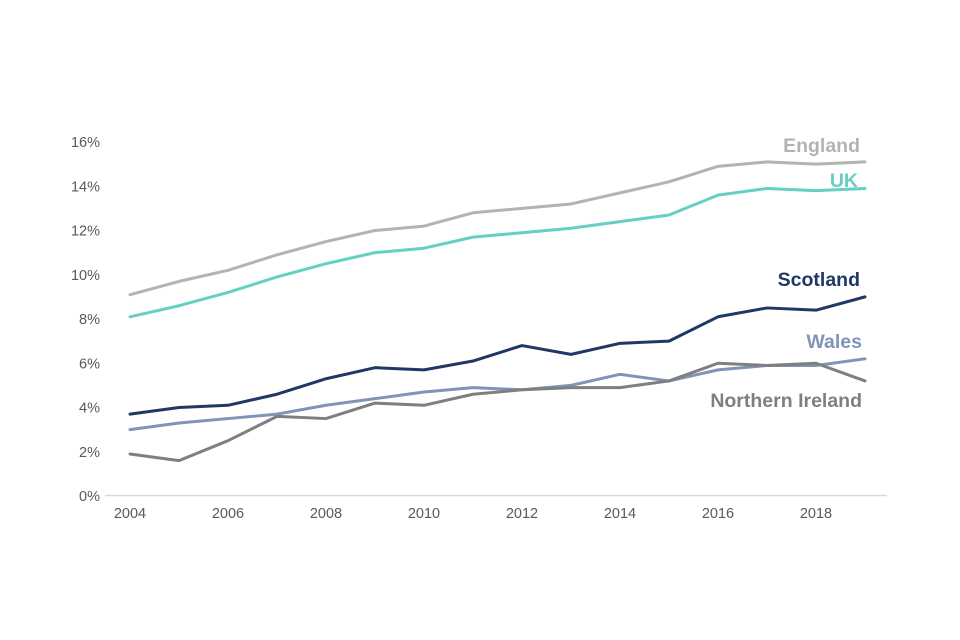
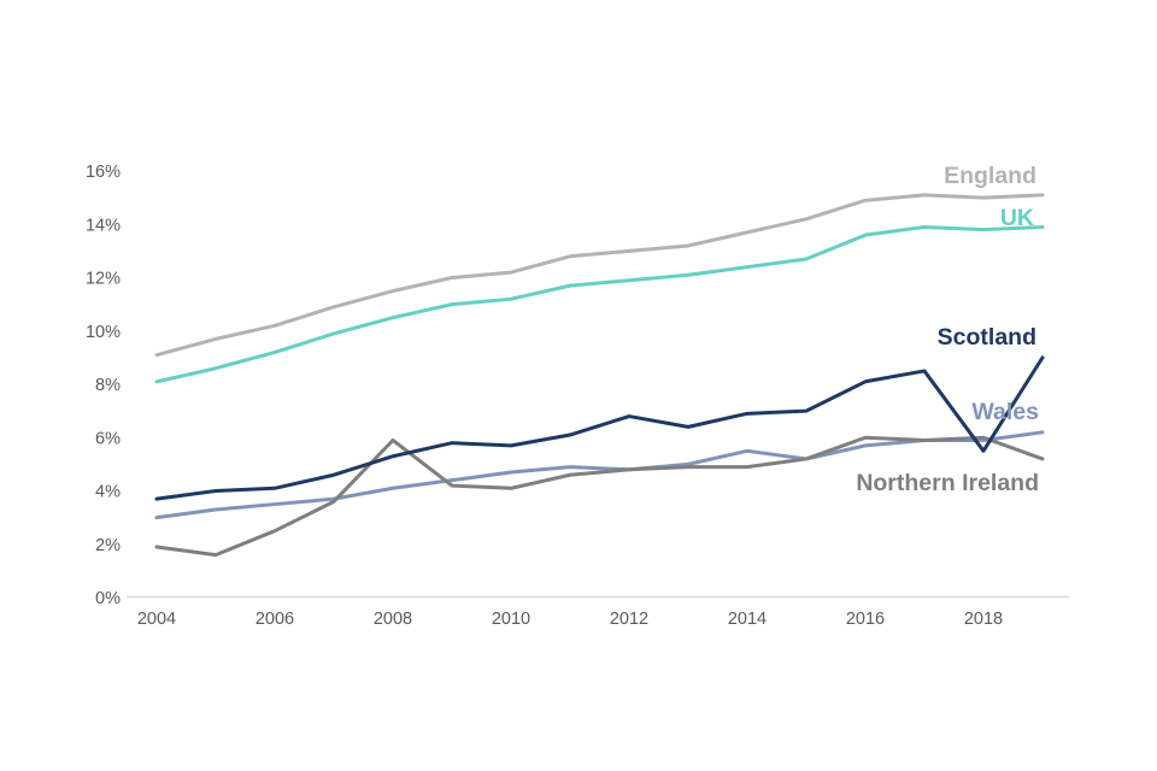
Northern Ireland/2008: 3.5% -> 5.9%
Scotland/2018: 8.4% -> 5.5%
